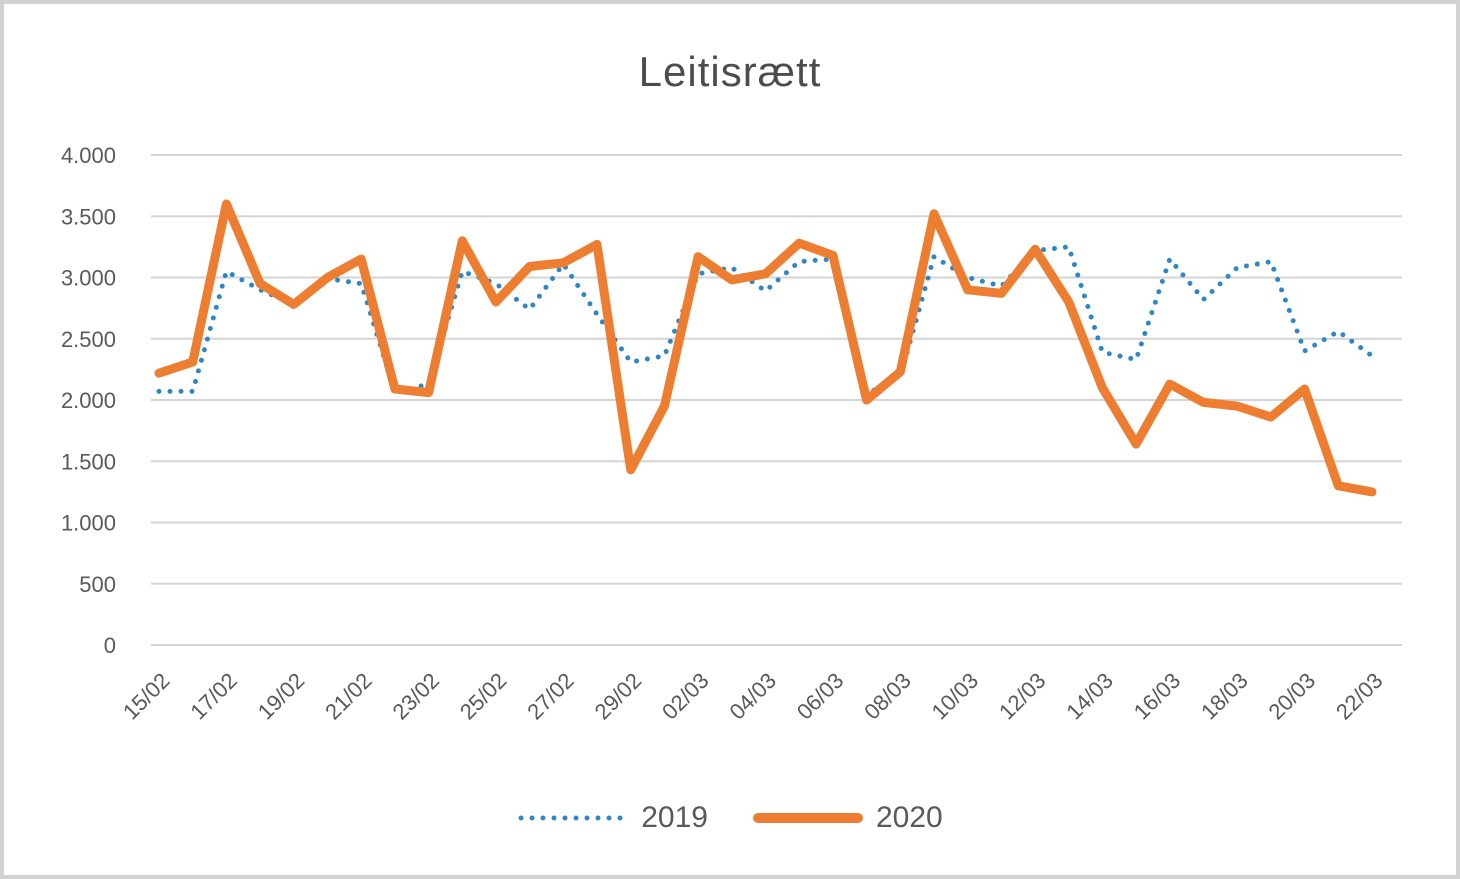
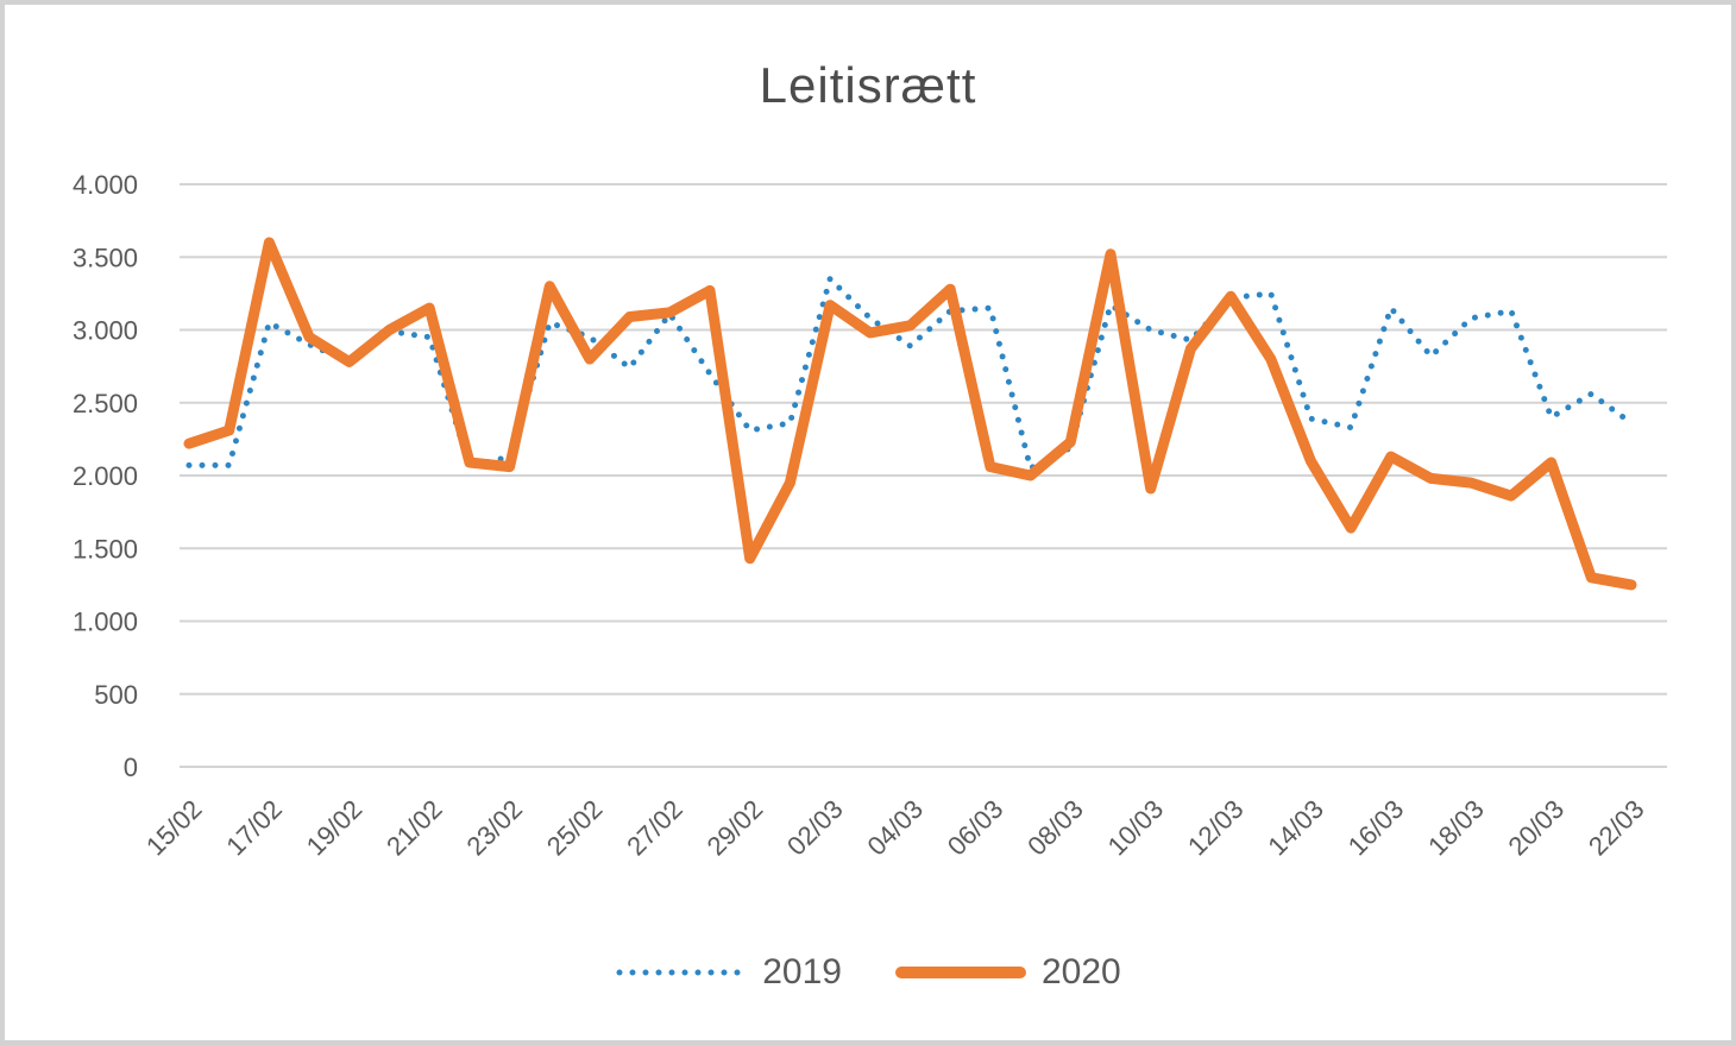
2019/02/03: 3030 -> 3350
2020/06/03: 3180 -> 2060
2020/10/03: 2900 -> 1910
